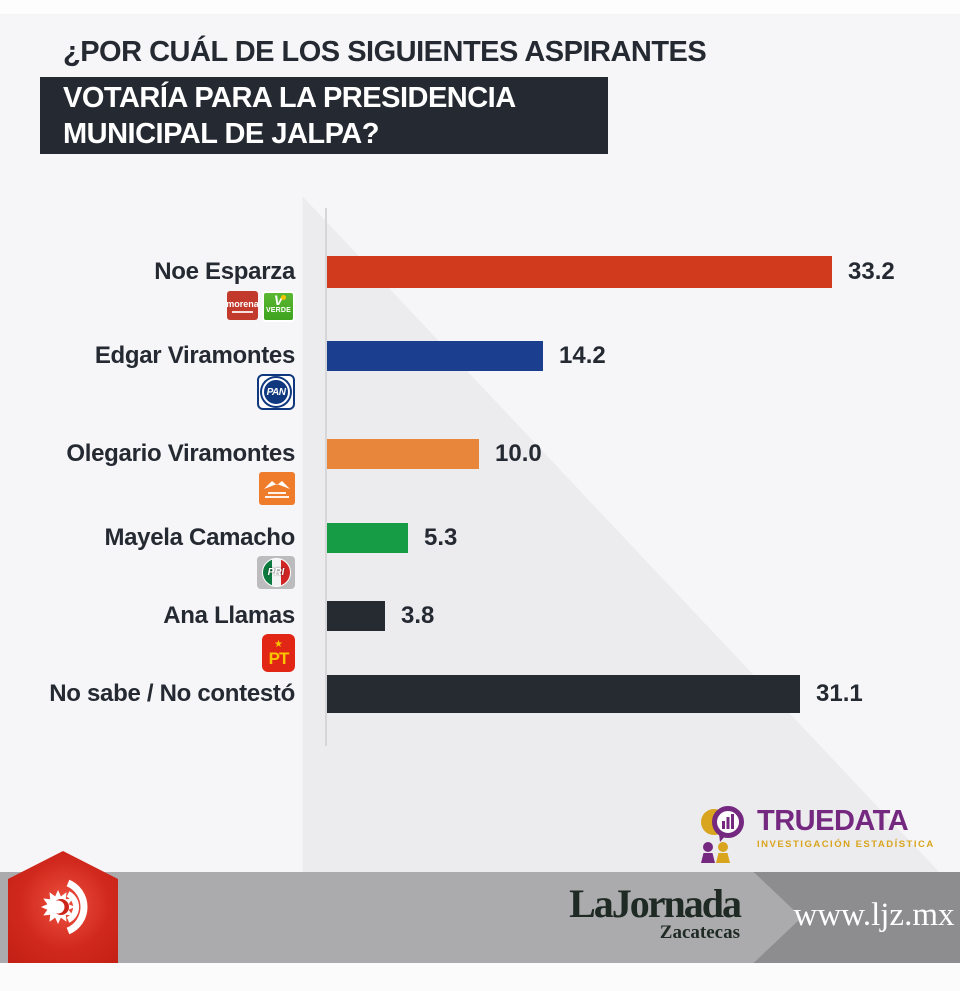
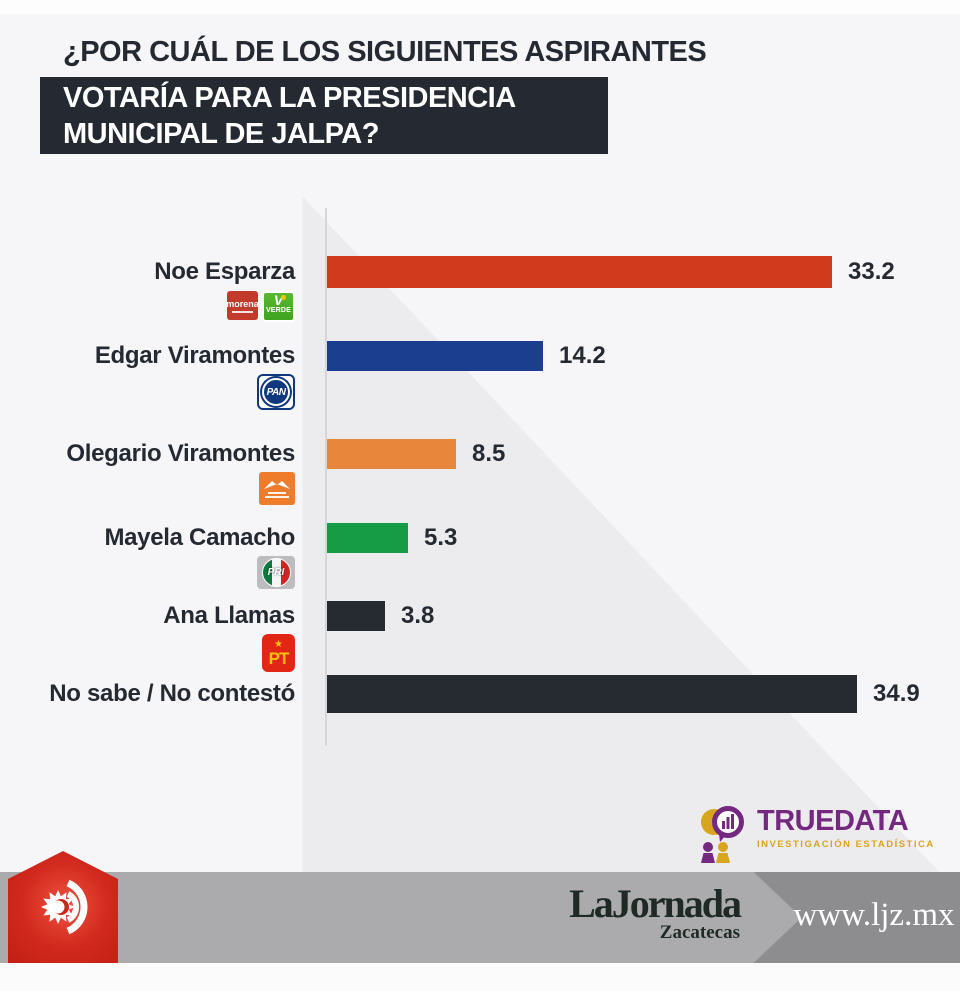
Olegario Viramontes: 10.0 -> 8.5
No sabe / No contestó: 31.1 -> 34.9
